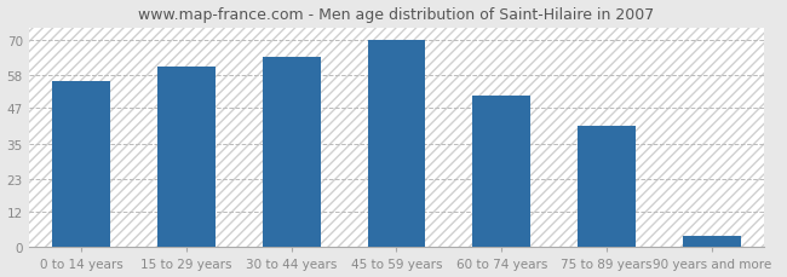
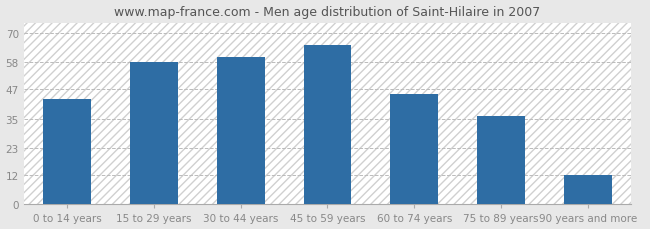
0 to 14 years: 56 -> 43
15 to 29 years: 61 -> 58
30 to 44 years: 64 -> 60
45 to 59 years: 70 -> 65
60 to 74 years: 51 -> 45
75 to 89 years: 41 -> 36
90 years and more: 4 -> 12
